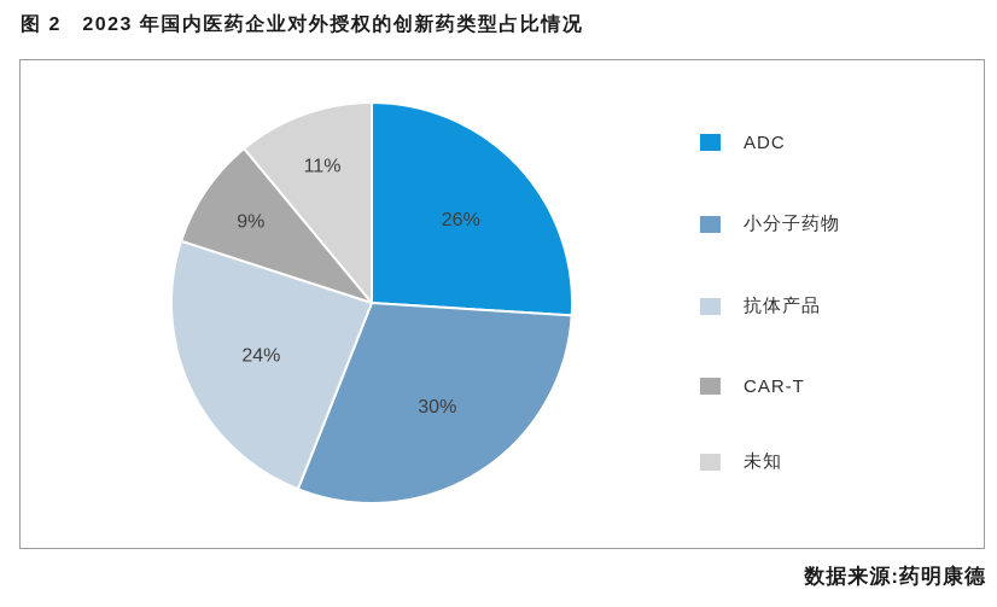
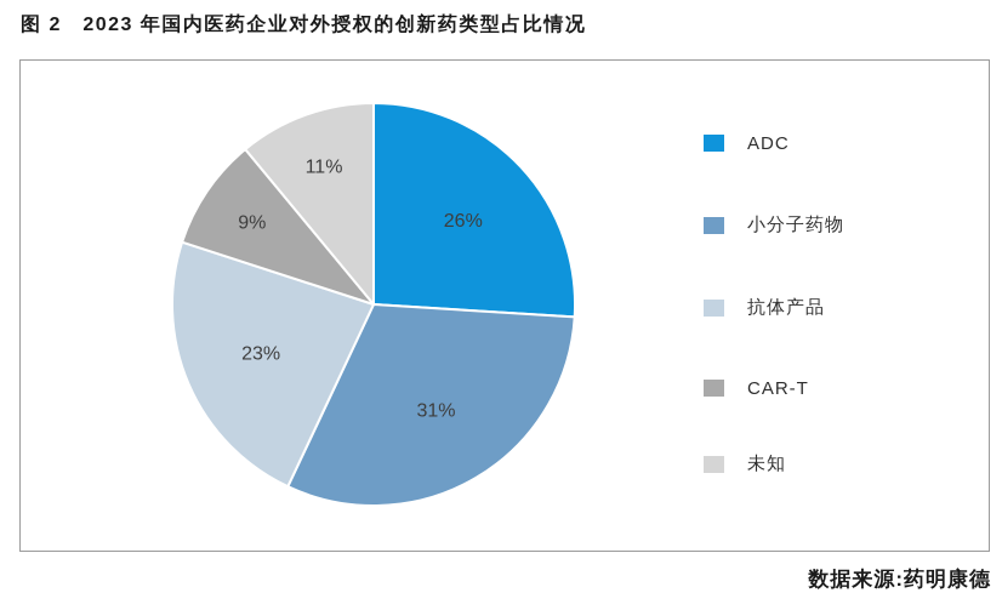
小分子药物: 30% -> 31%
抗体产品: 24% -> 23%
